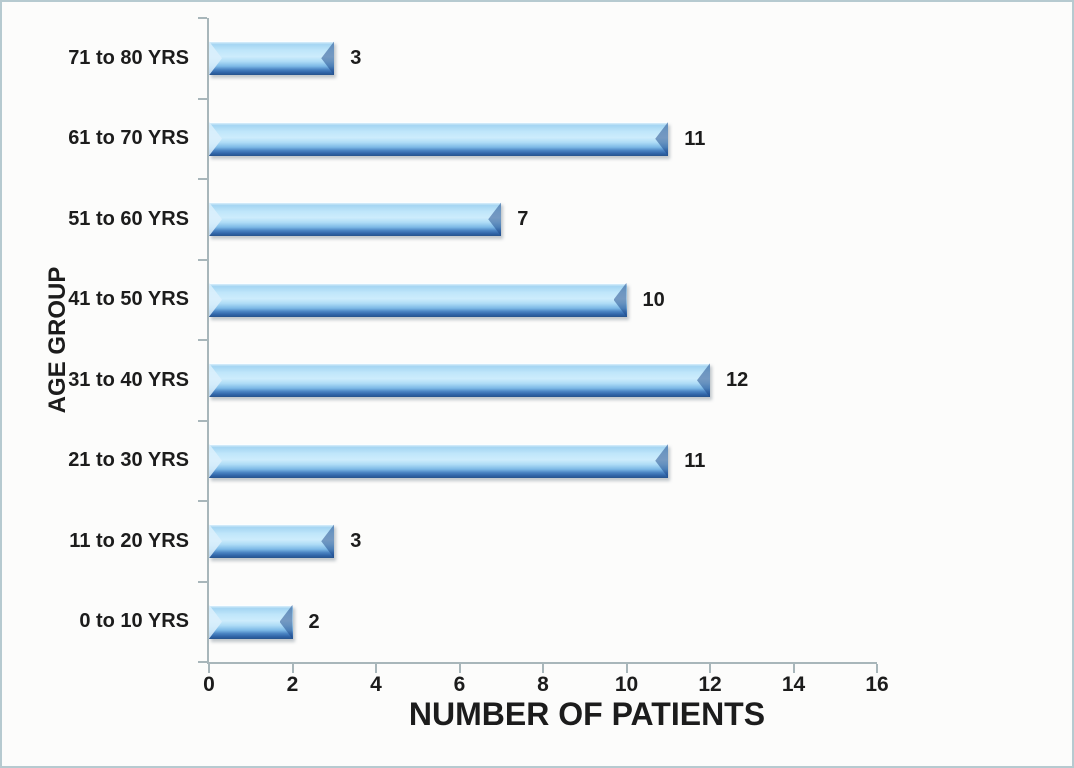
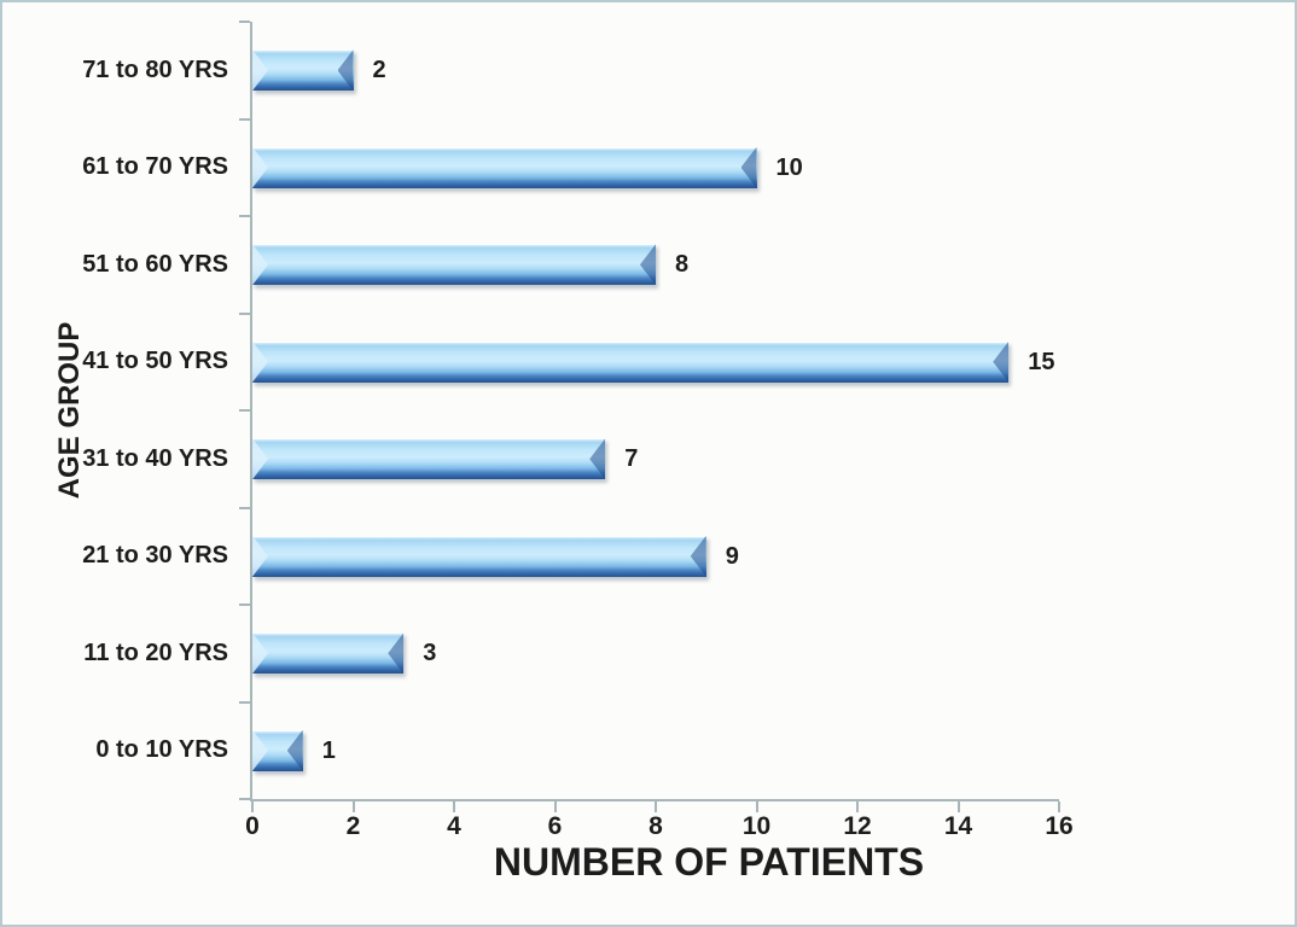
71 to 80 YRS: 3 -> 2
61 to 70 YRS: 11 -> 10
51 to 60 YRS: 7 -> 8
41 to 50 YRS: 10 -> 15
31 to 40 YRS: 12 -> 7
21 to 30 YRS: 11 -> 9
0 to 10 YRS: 2 -> 1
